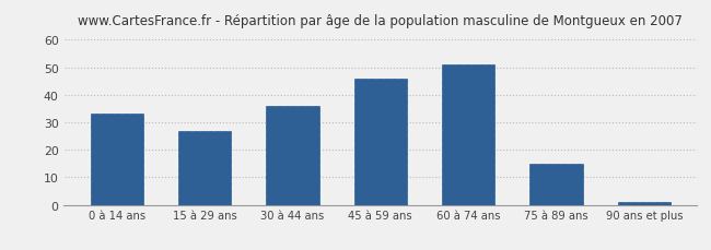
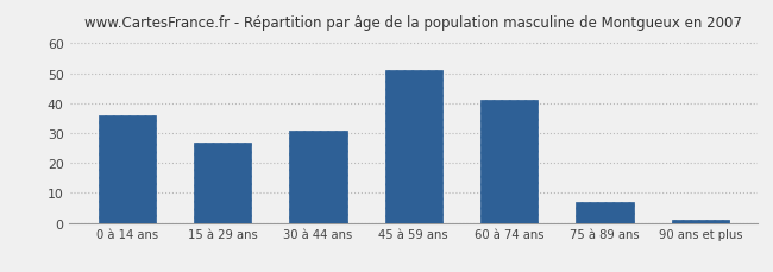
0 à 14 ans: 33 -> 36
30 à 44 ans: 36 -> 31
45 à 59 ans: 46 -> 51
60 à 74 ans: 51 -> 41
75 à 89 ans: 15 -> 7
